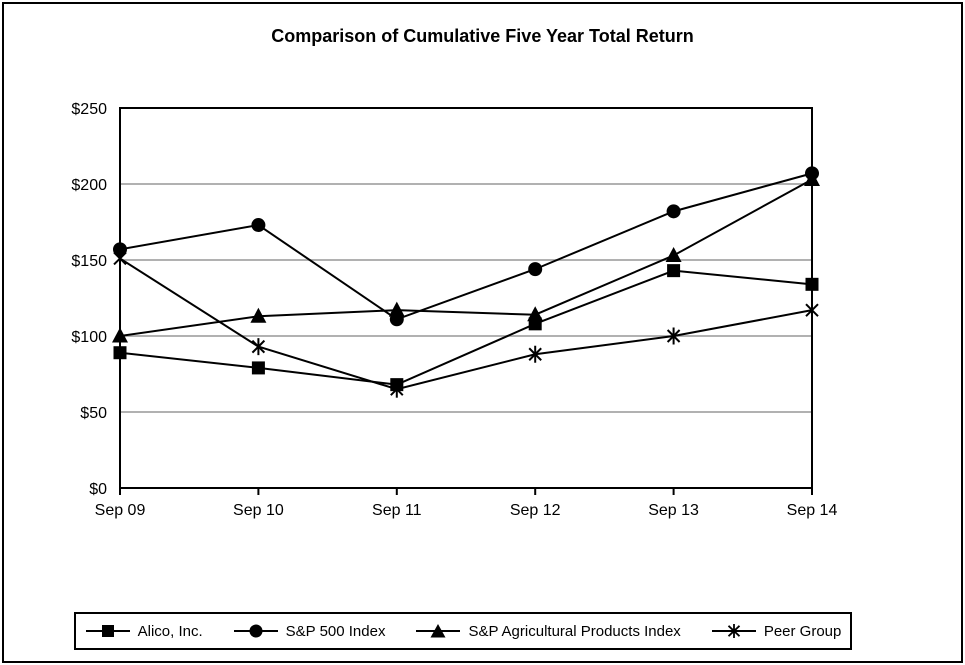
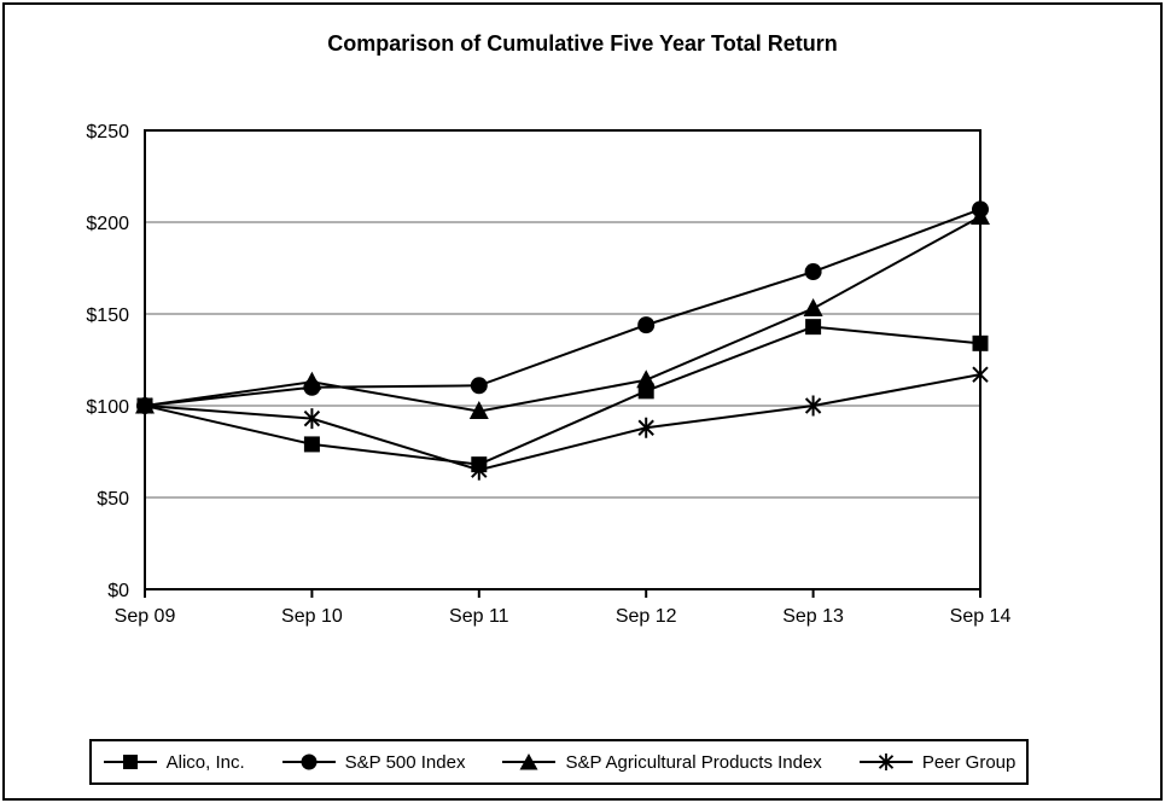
Alico, Inc./Sep 09: $89 -> $100
S&P 500 Index/Sep 09: $157 -> $100
Peer Group/Sep 09: $151 -> $100
S&P 500 Index/Sep 10: $173 -> $110
S&P Agricultural Products Index/Sep 11: $117 -> $97
S&P 500 Index/Sep 13: $182 -> $173
